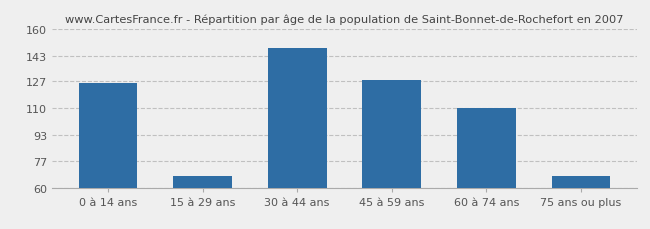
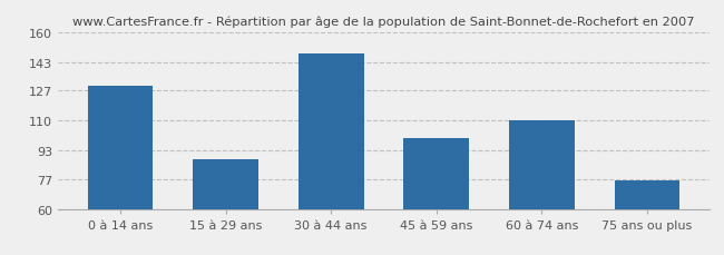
0 à 14 ans: 126 -> 130
15 à 29 ans: 67 -> 88
45 à 59 ans: 128 -> 100
75 ans ou plus: 67 -> 76
